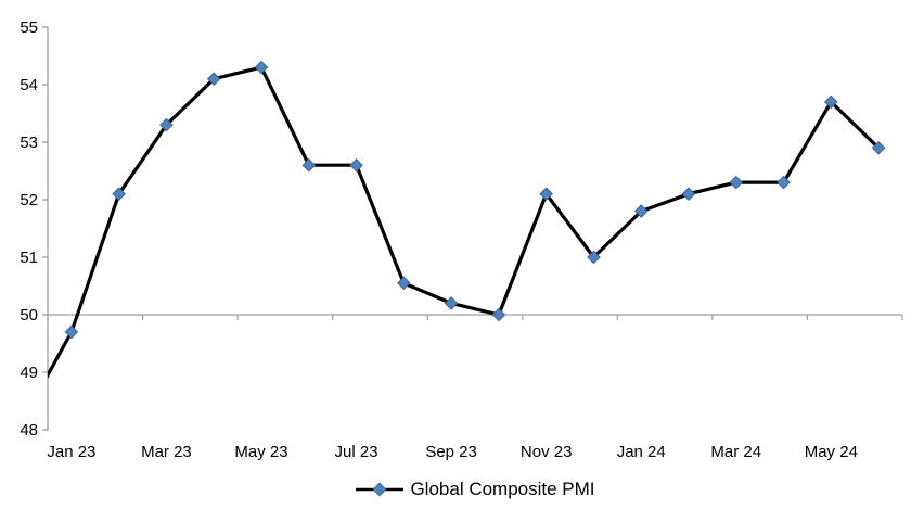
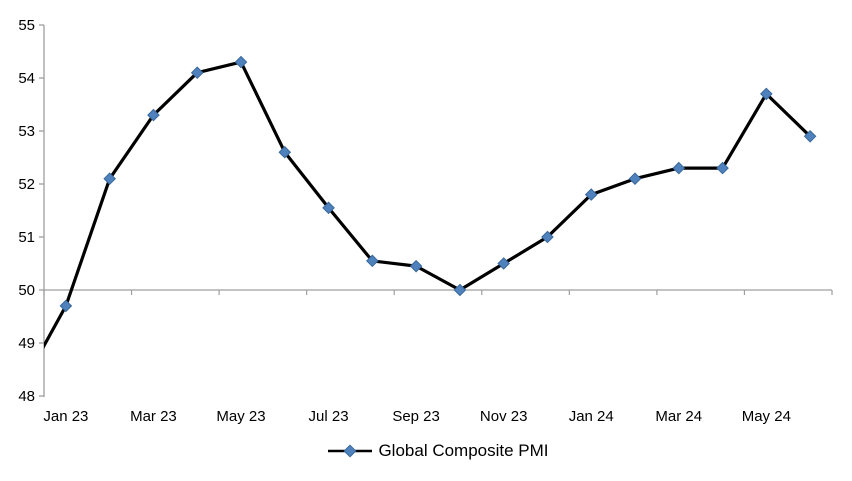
Jul 23: 52.6 -> 51.5
Sep 23: 50.2 -> 50.5
Nov 23: 52.1 -> 50.5
